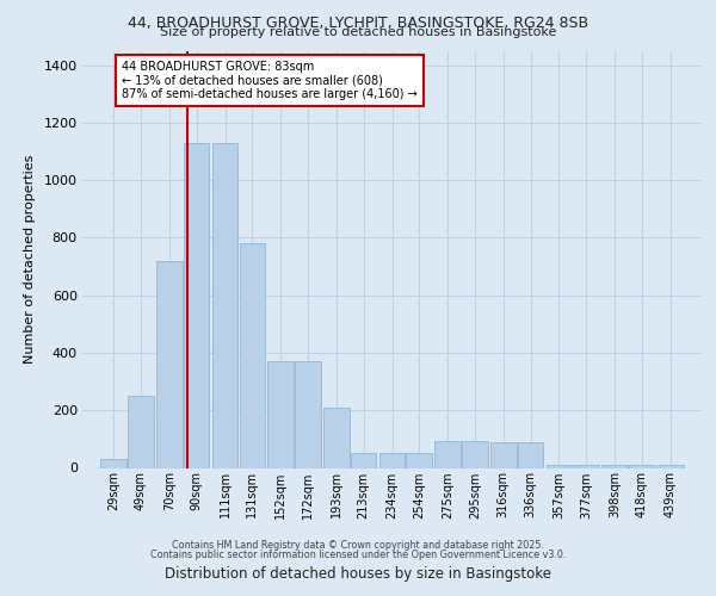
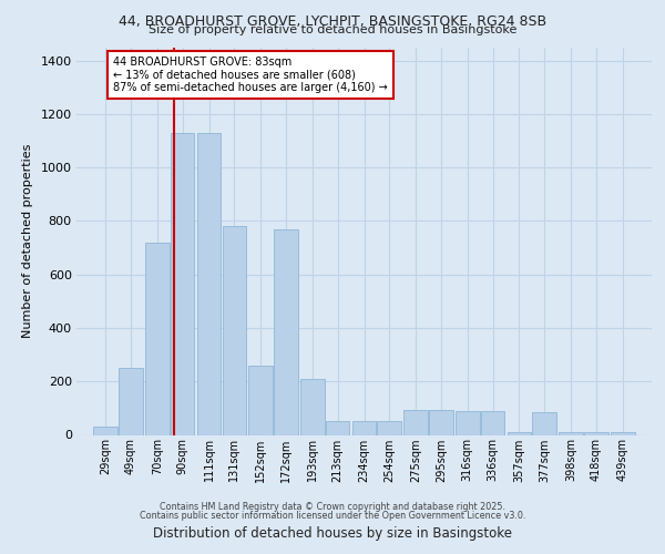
152sqm: 370 -> 260
172sqm: 370 -> 770
377sqm: 10 -> 85
